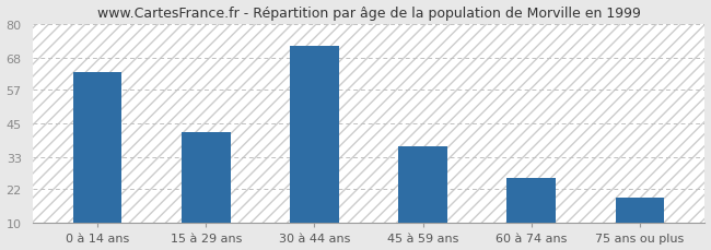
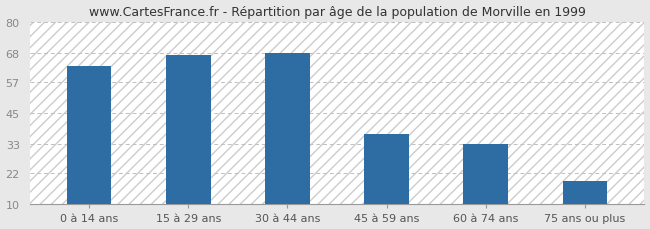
15 à 29 ans: 42 -> 67
30 à 44 ans: 72 -> 68
60 à 74 ans: 26 -> 33
